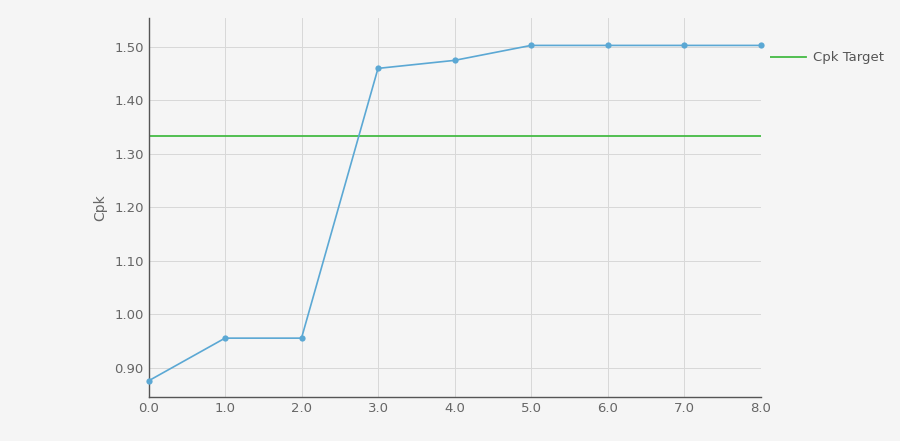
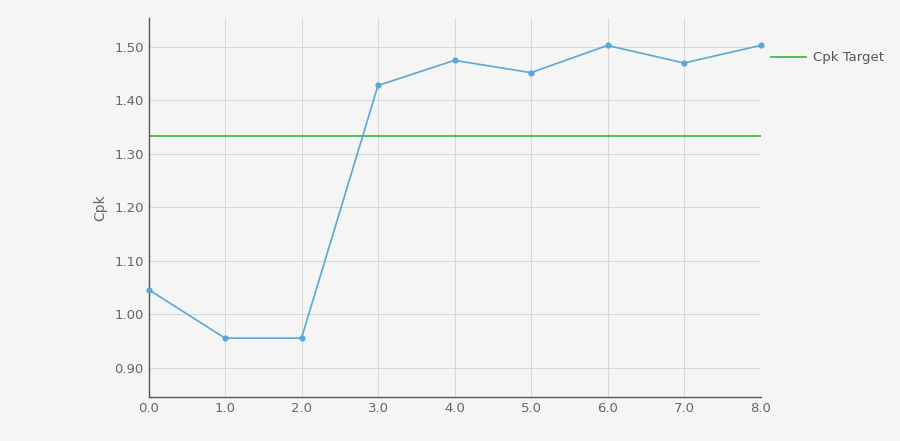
0.0: 0.875 -> 1.046
3.0: 1.460 -> 1.428
5.0: 1.503 -> 1.452
7.0: 1.503 -> 1.470
